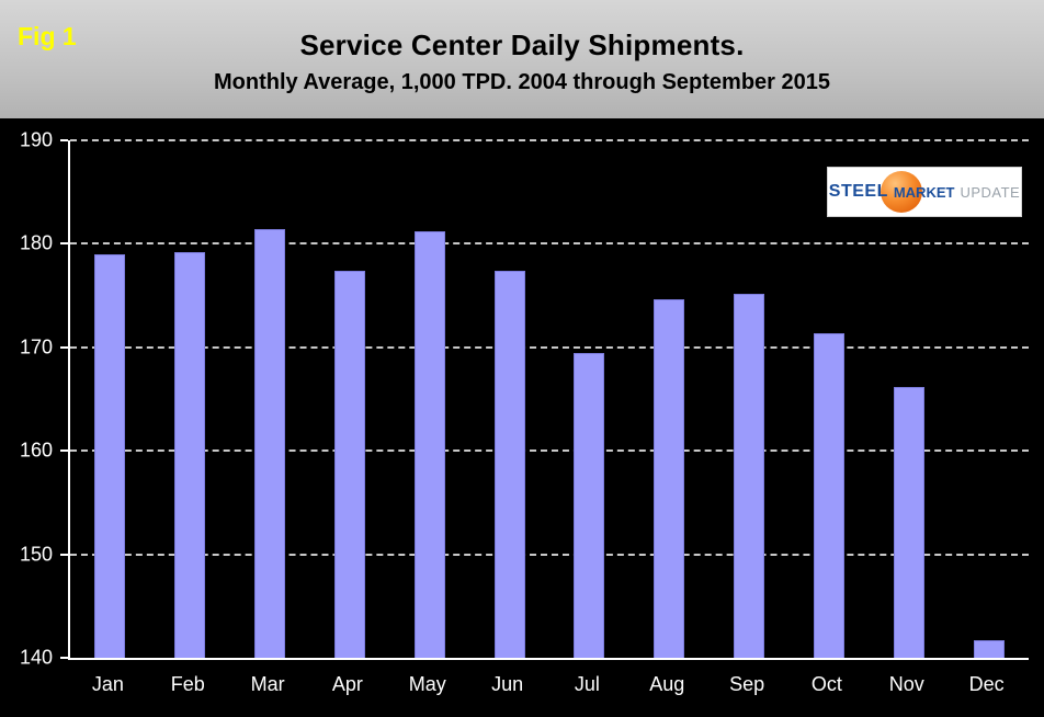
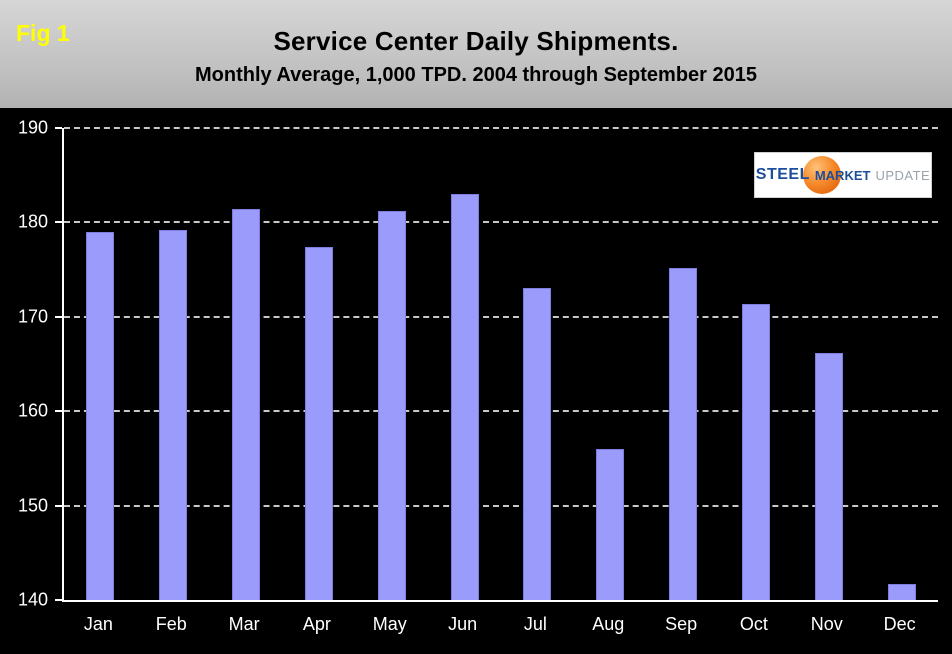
Jun: 177 -> 183
Jul: 169 -> 173
Aug: 175 -> 156
